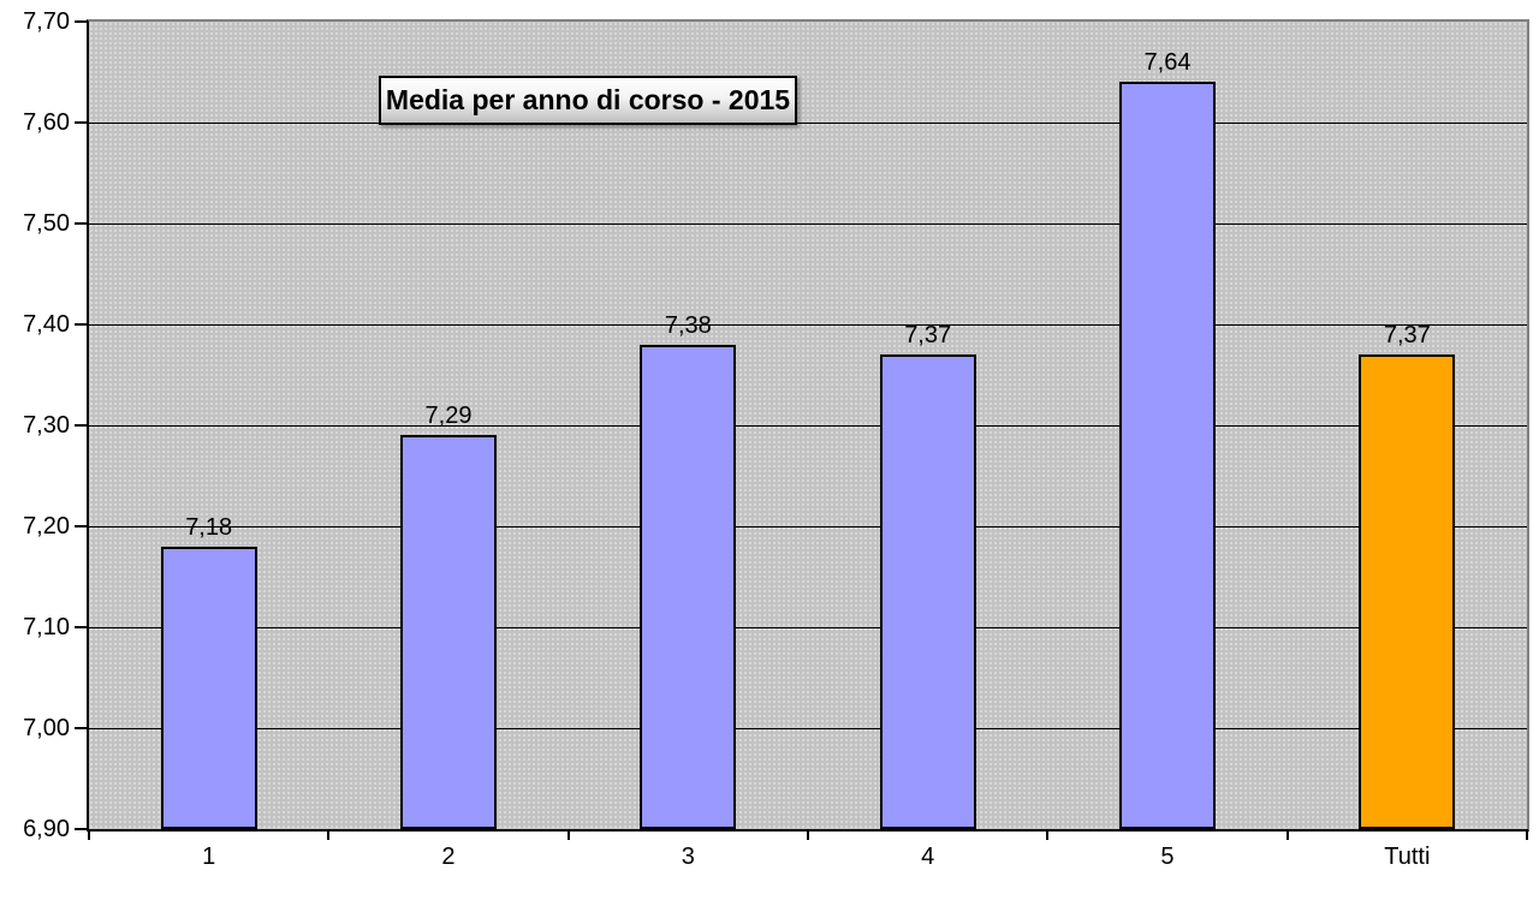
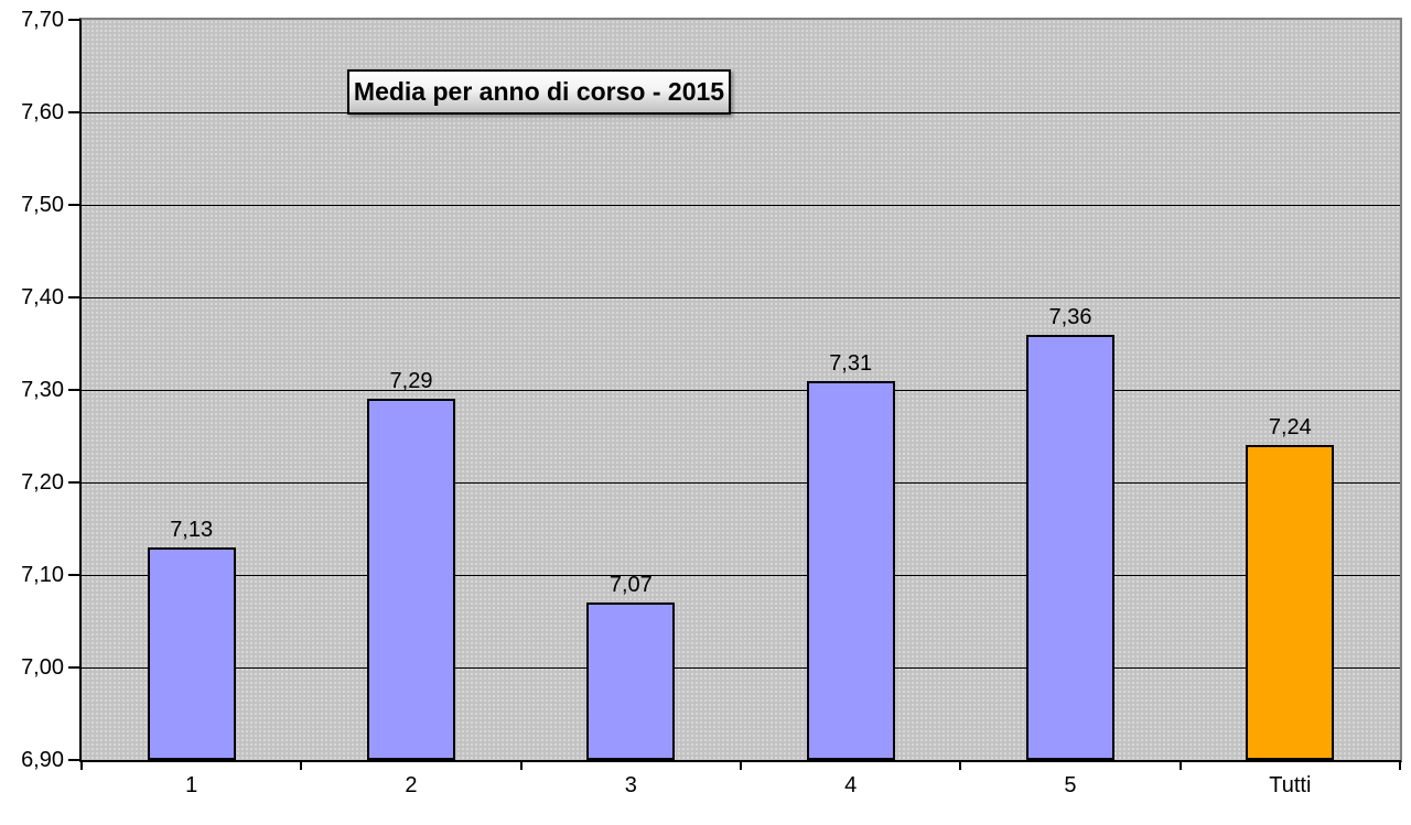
1: 7,18 -> 7,13
3: 7,38 -> 7,07
4: 7,37 -> 7,31
5: 7,64 -> 7,36
Tutti: 7,37 -> 7,24
